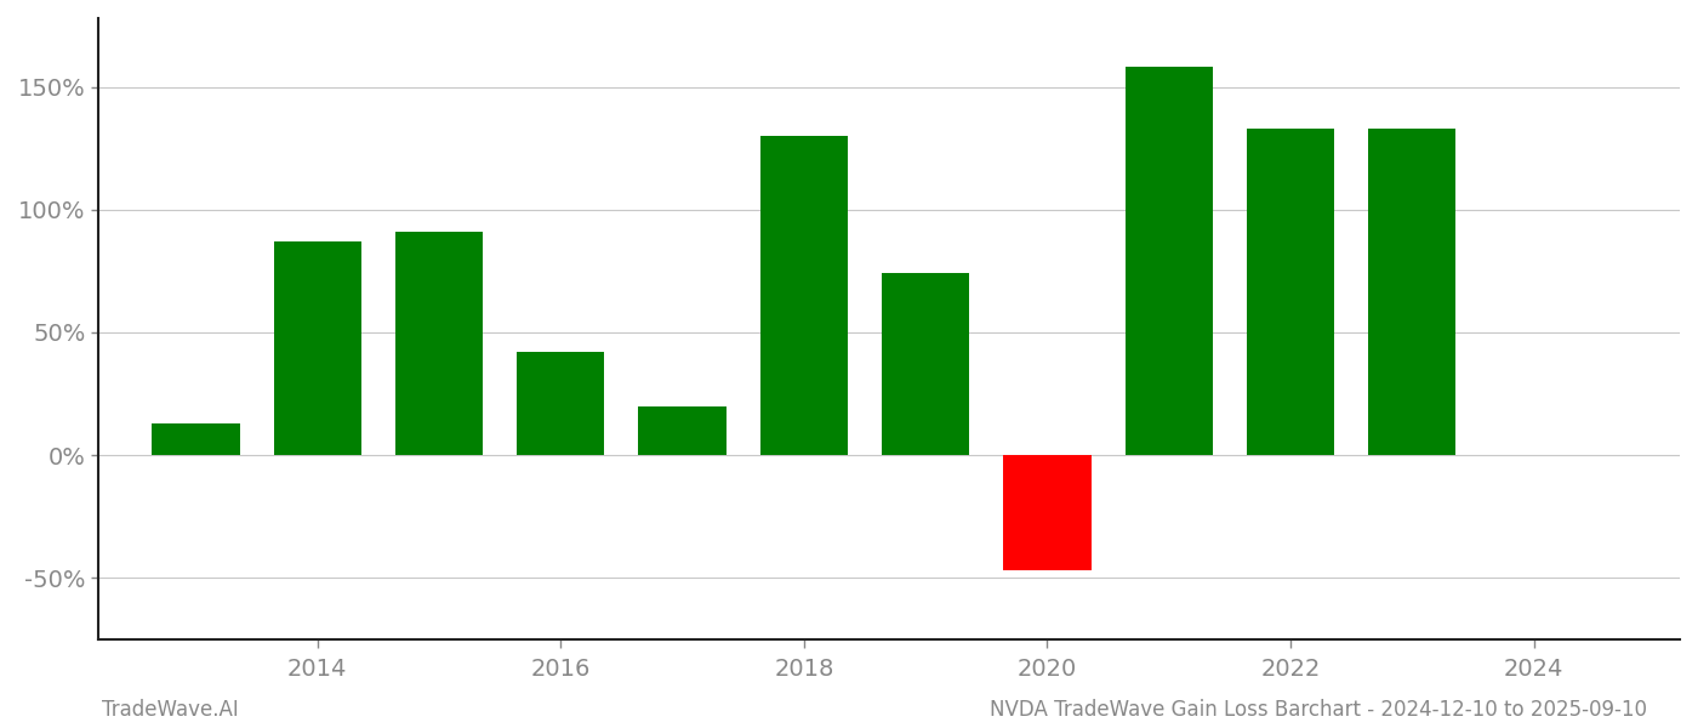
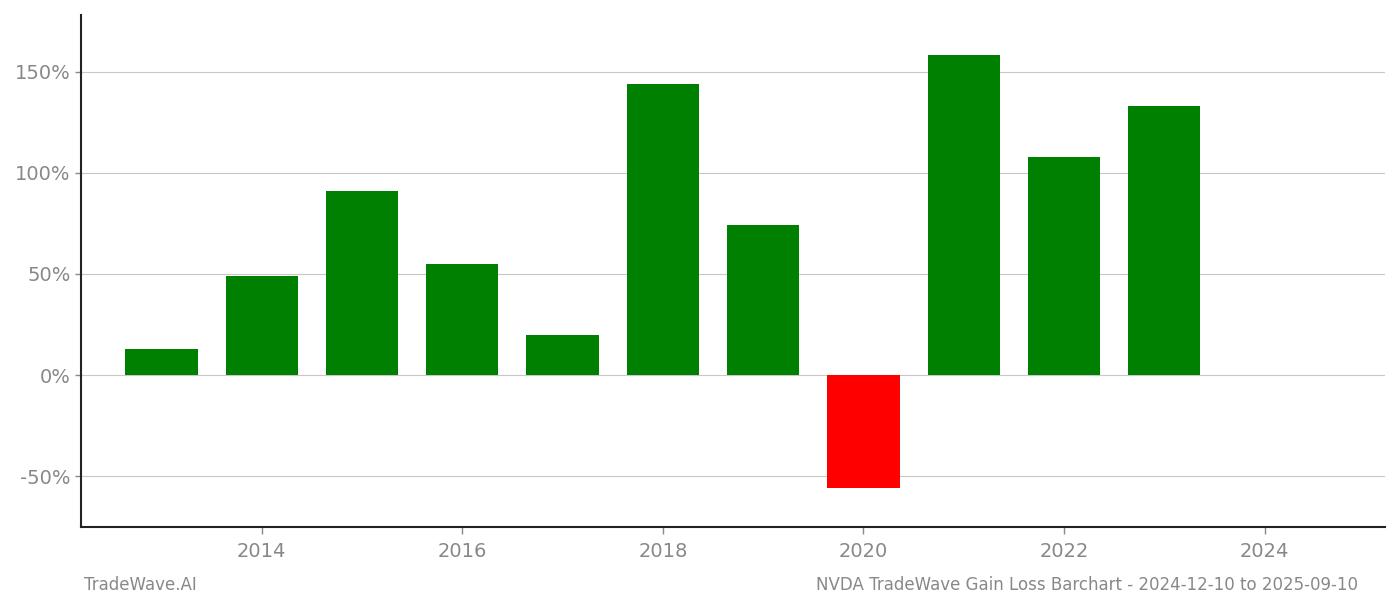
2014: 87% -> 49%
2016: 42% -> 55%
2018: 130% -> 144%
2020: -47% -> -56%
2022: 133% -> 108%
